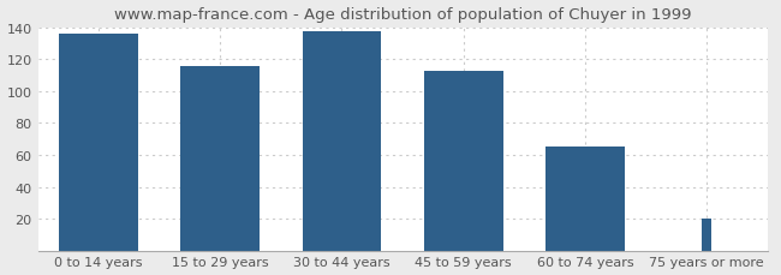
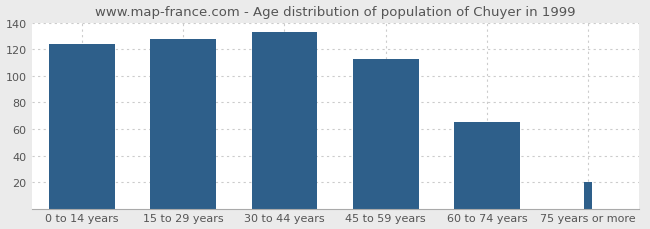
0 to 14 years: 136 -> 124
15 to 29 years: 116 -> 128
30 to 44 years: 138 -> 133
